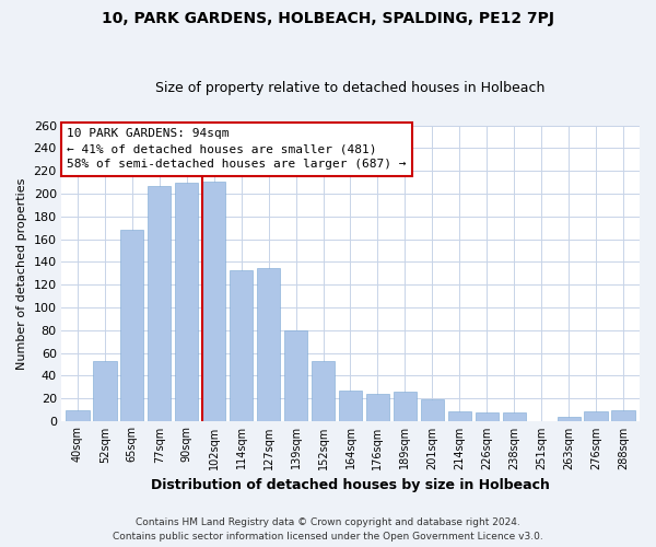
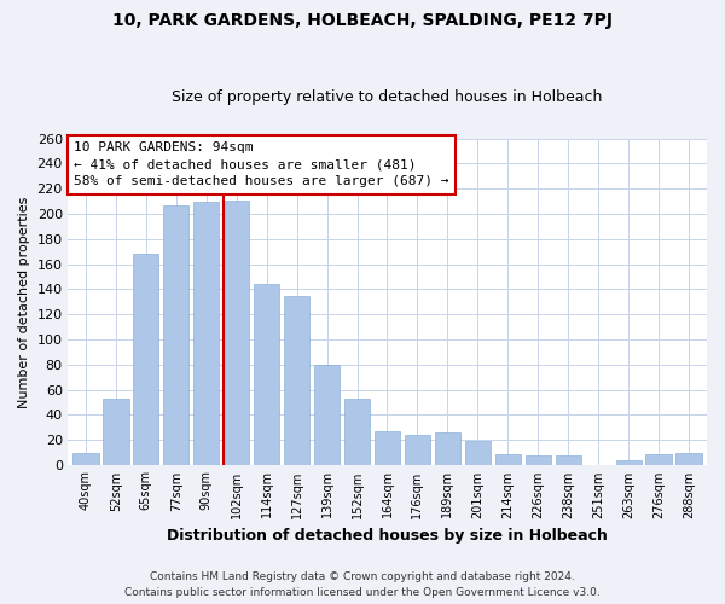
114sqm: 133 -> 144
